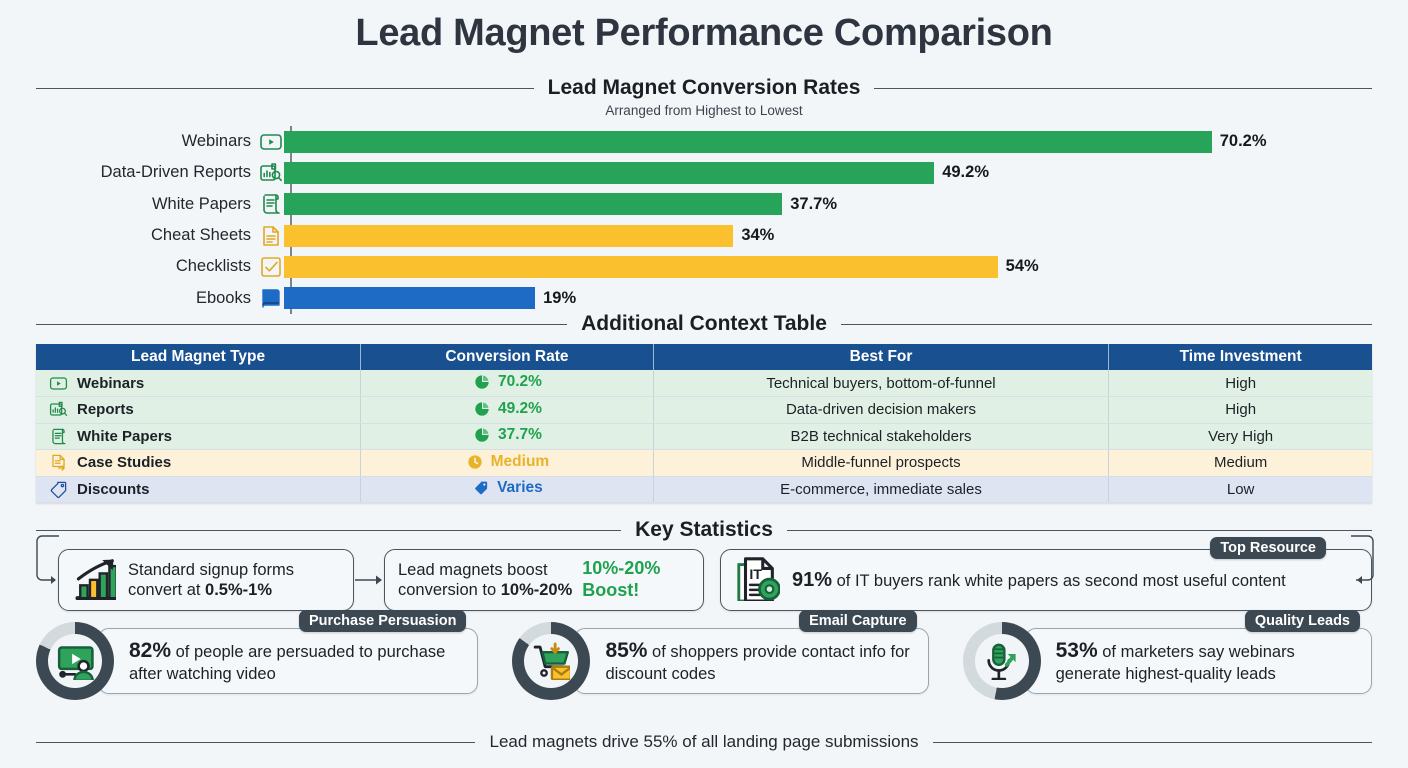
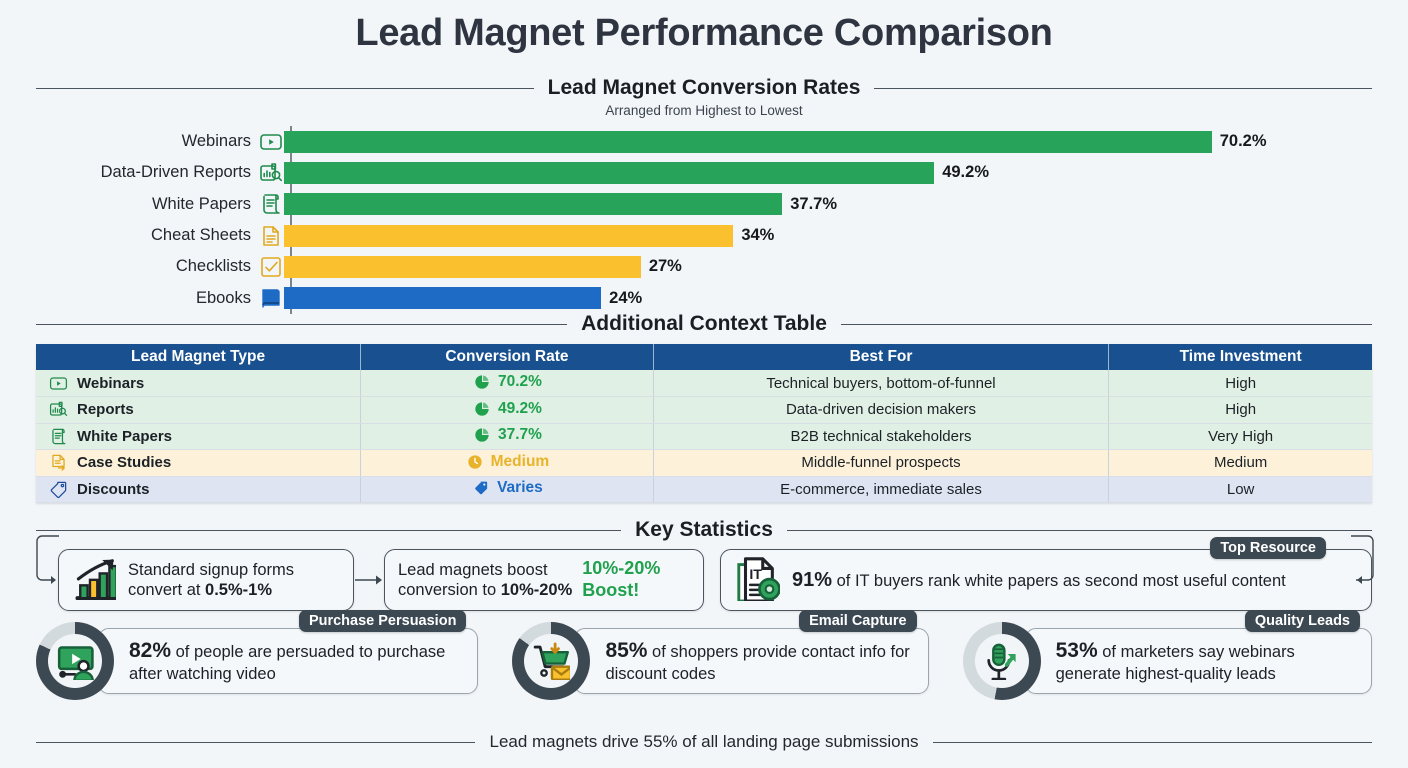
Checklists: 54% -> 27%
Ebooks: 19% -> 24%
